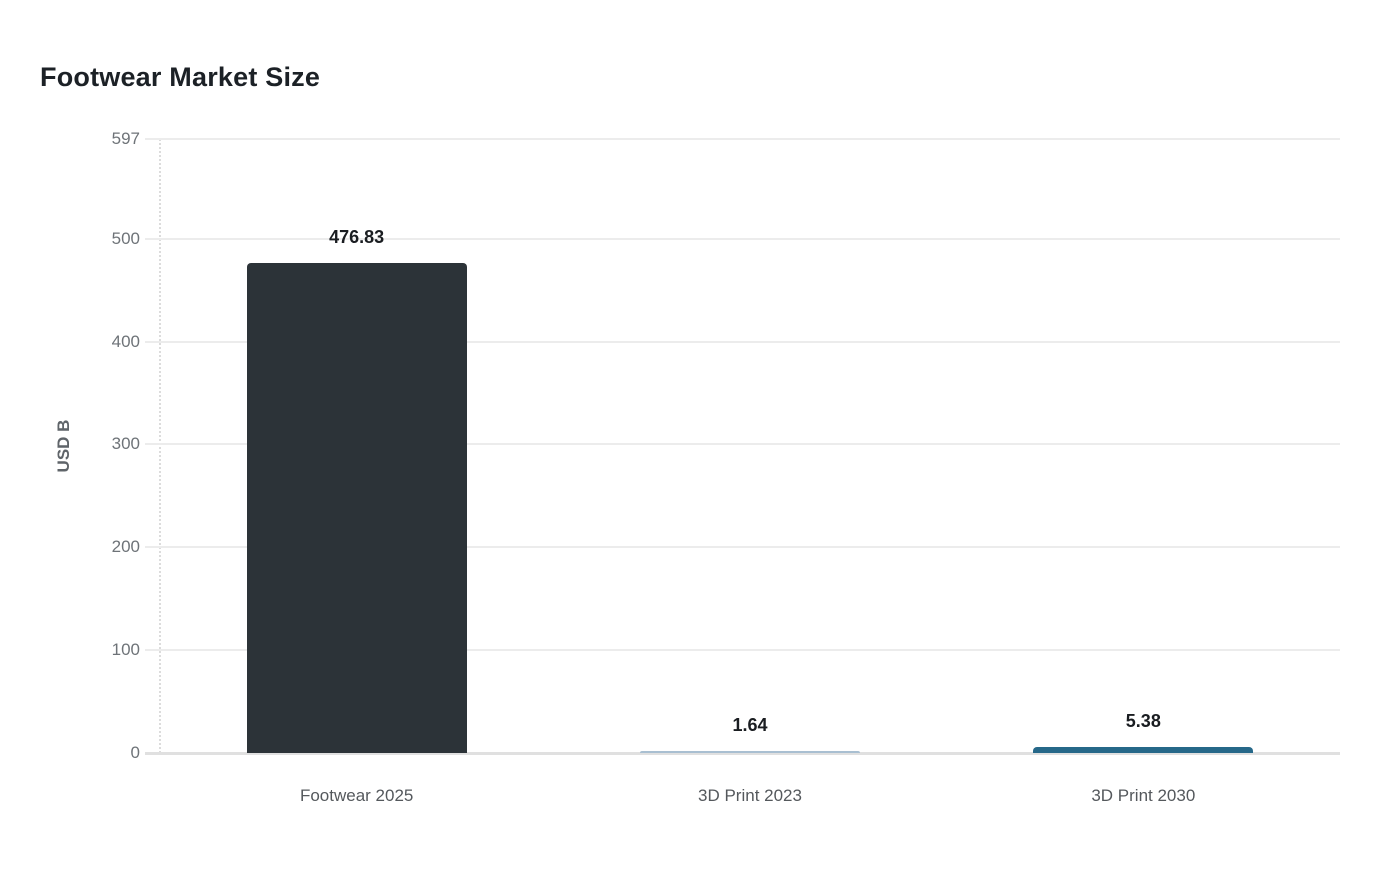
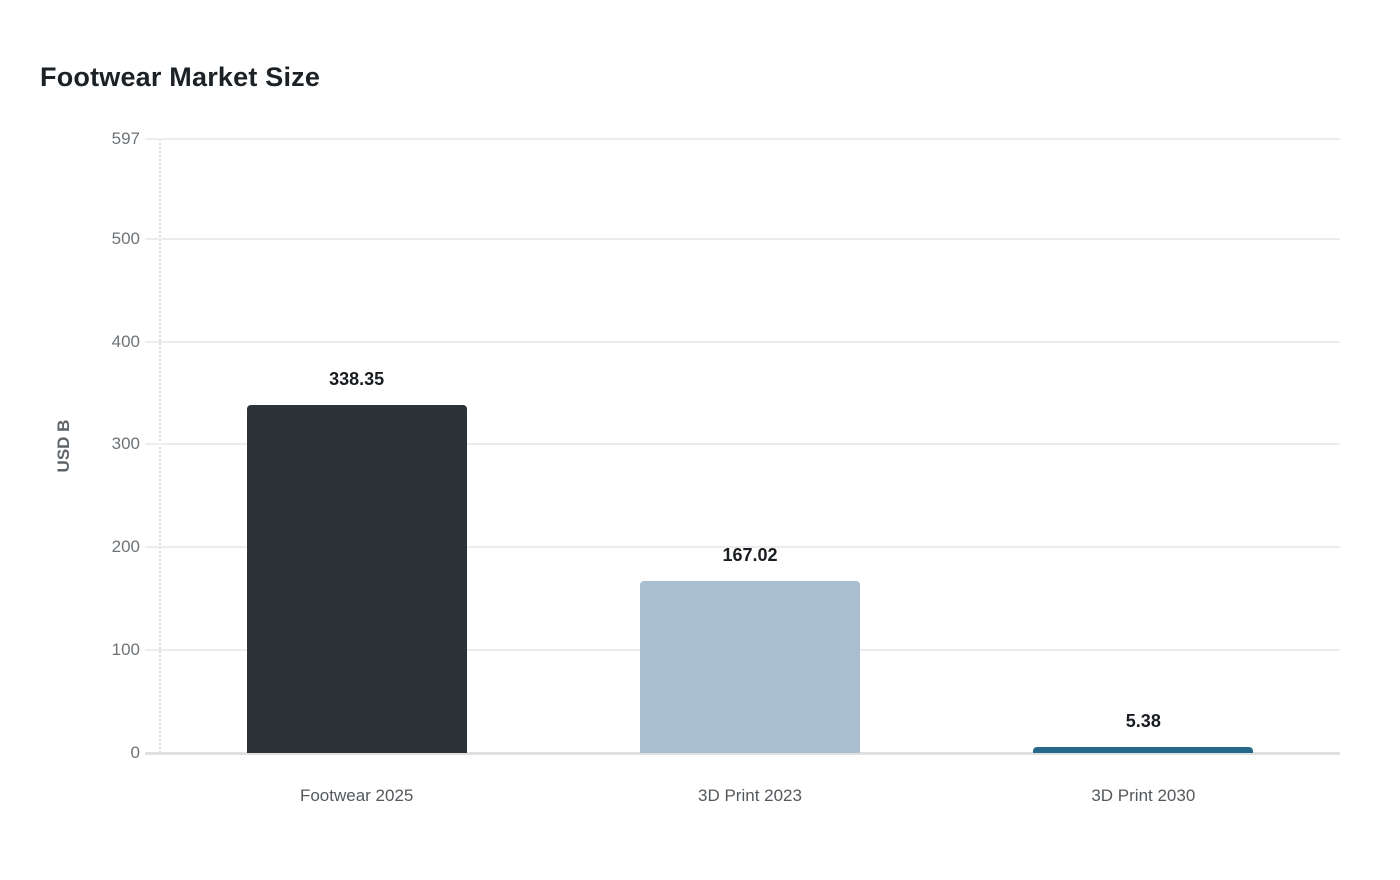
Footwear 2025: 476.83 -> 338.35
3D Print 2023: 1.64 -> 167.02
